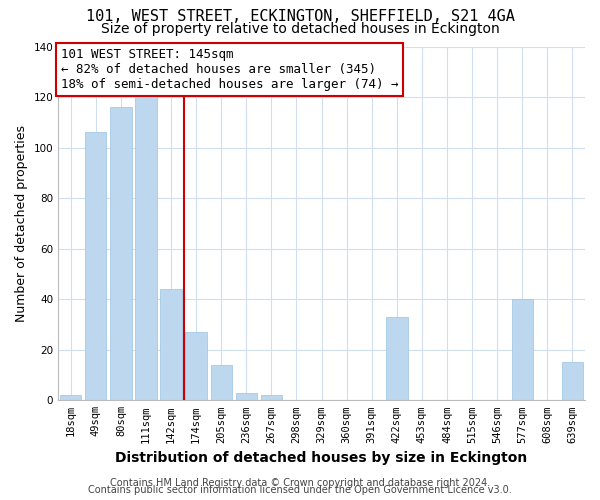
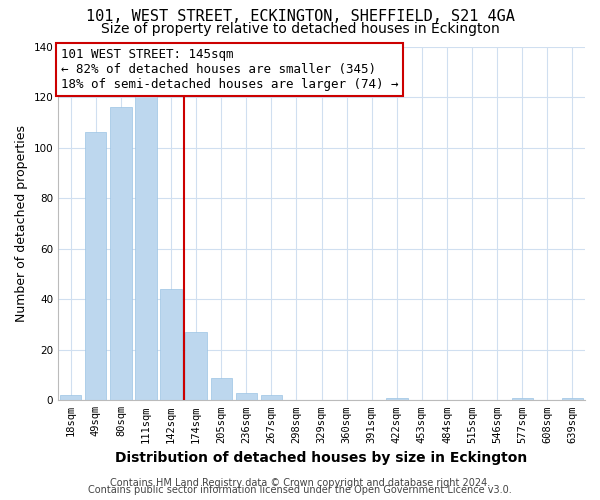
205sqm: 14 -> 9
422sqm: 33 -> 1
577sqm: 40 -> 1
639sqm: 15 -> 1
